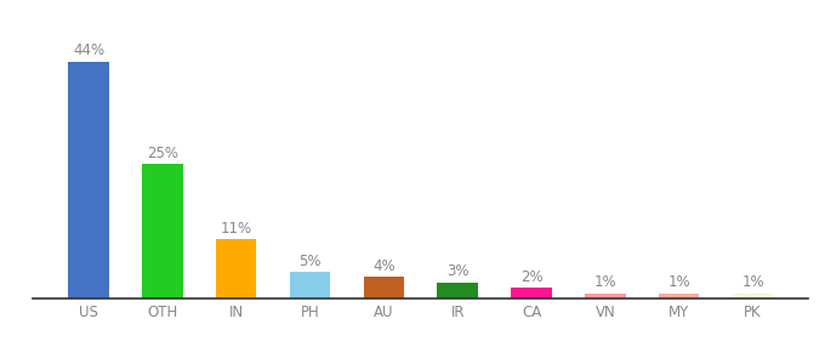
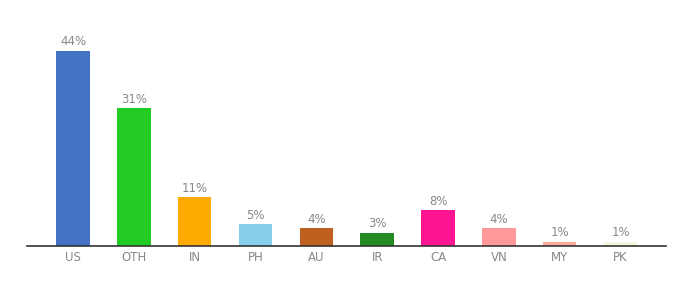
OTH: 25% -> 31%
CA: 2% -> 8%
VN: 1% -> 4%
